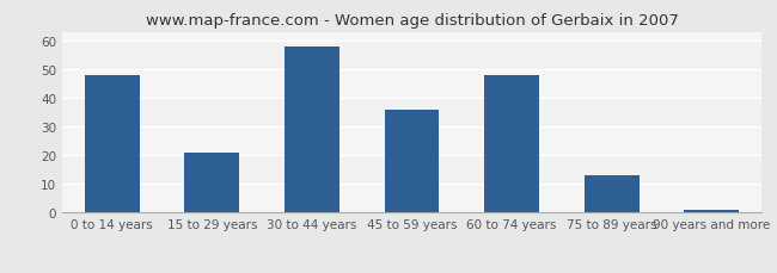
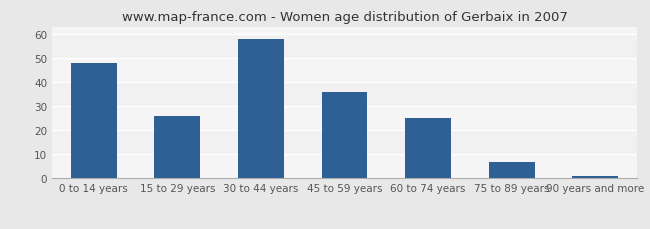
15 to 29 years: 21 -> 26
60 to 74 years: 48 -> 25
75 to 89 years: 13 -> 7
